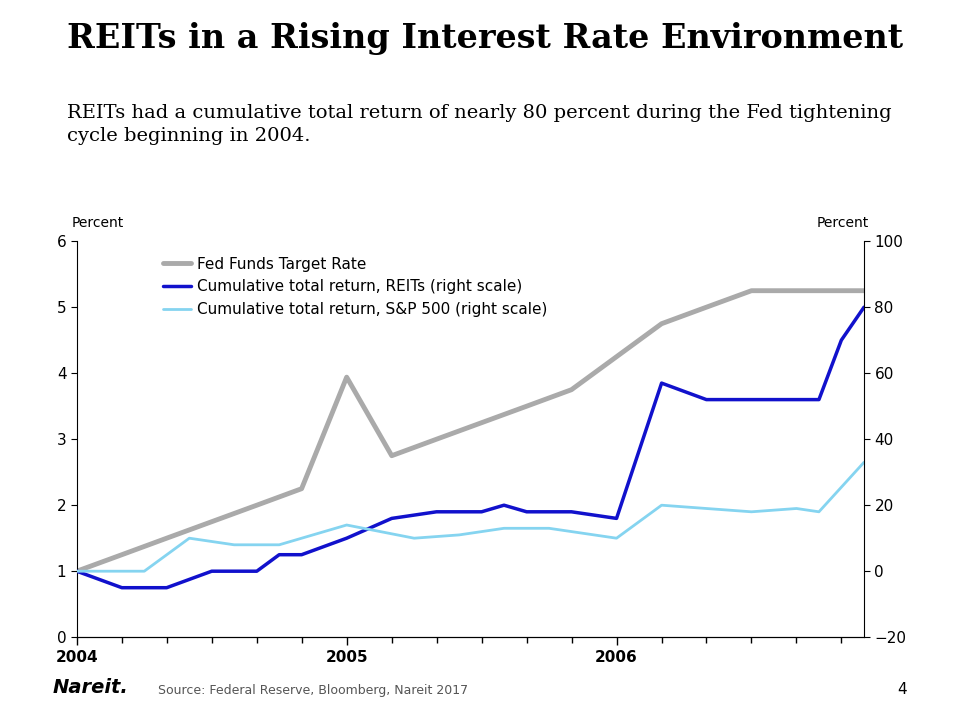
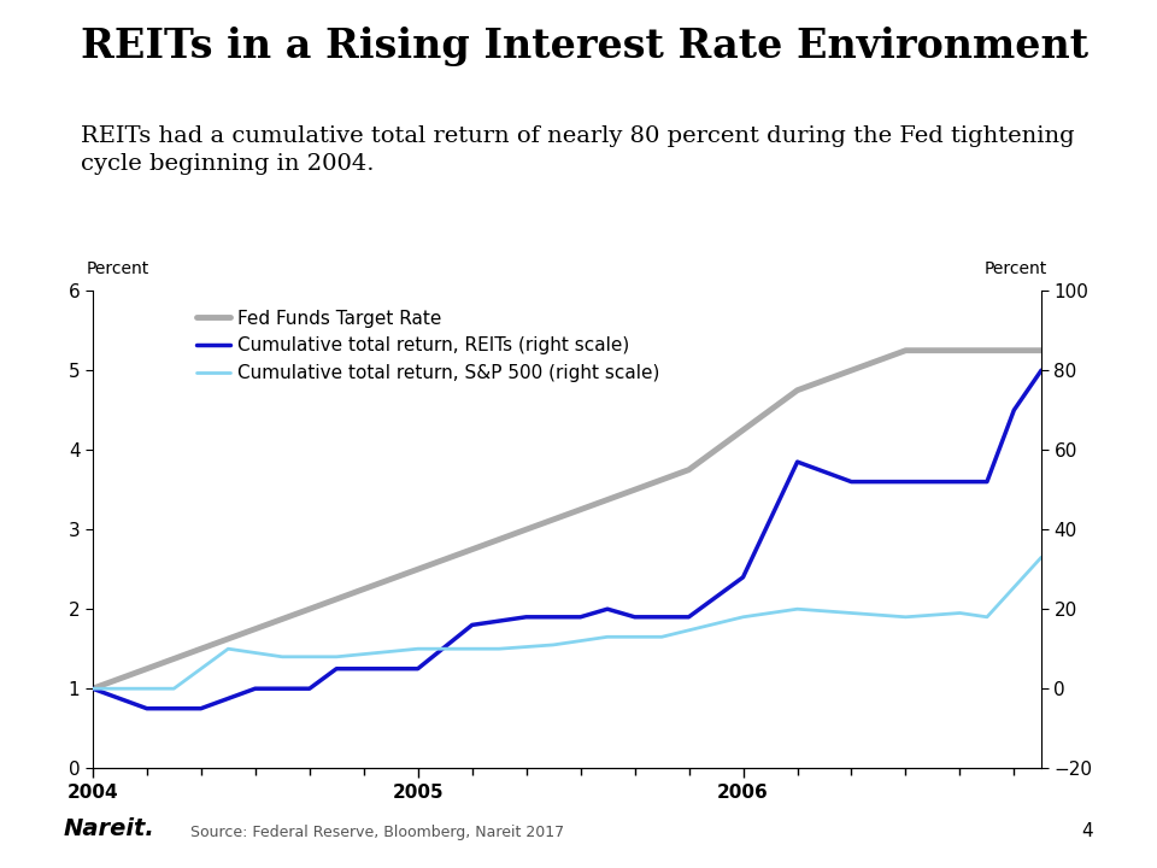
Fed Funds Target Rate/2005: 3.94 -> 2.50
Cumulative total return, REITs (right scale)/2005: 10 -> 5
Cumulative total return, S&P 500 (right scale)/2005: 14 -> 10
Cumulative total return, REITs (right scale)/2006: 16 -> 28
Cumulative total return, S&P 500 (right scale)/2006: 10 -> 18
